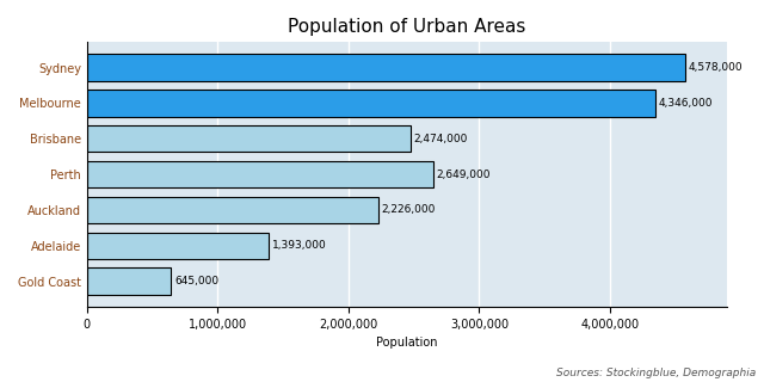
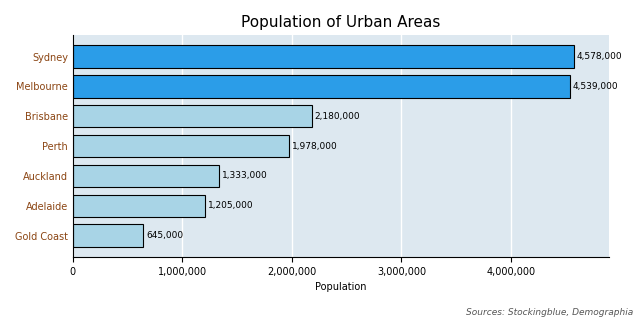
Melbourne: 4,346,000 -> 4,539,000
Brisbane: 2,474,000 -> 2,180,000
Perth: 2,649,000 -> 1,978,000
Auckland: 2,226,000 -> 1,333,000
Adelaide: 1,393,000 -> 1,205,000
